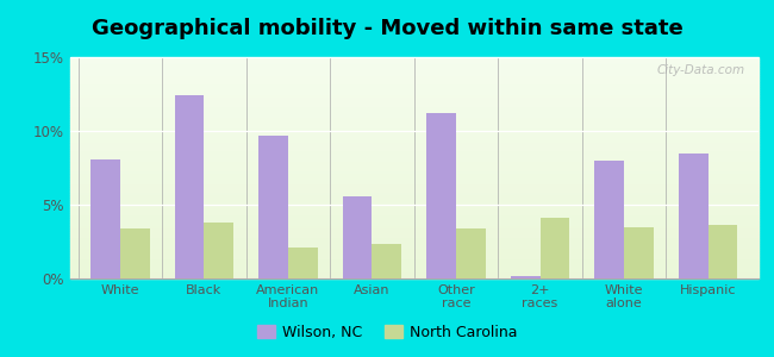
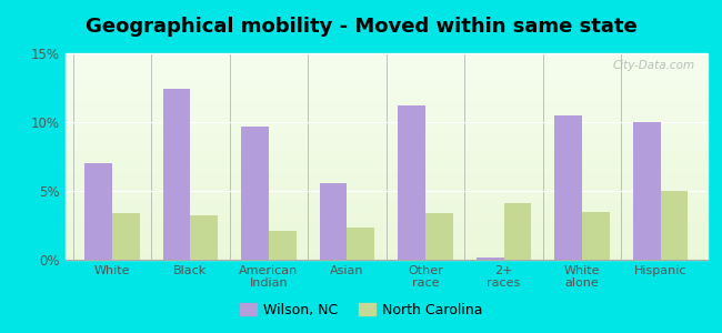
Wilson, NC/White: 8.1% -> 7.0%
North Carolina/Black: 3.8% -> 3.2%
Wilson, NC/White alone: 8.0% -> 10.5%
Wilson, NC/Hispanic: 8.5% -> 10.0%
North Carolina/Hispanic: 3.6% -> 5.0%
